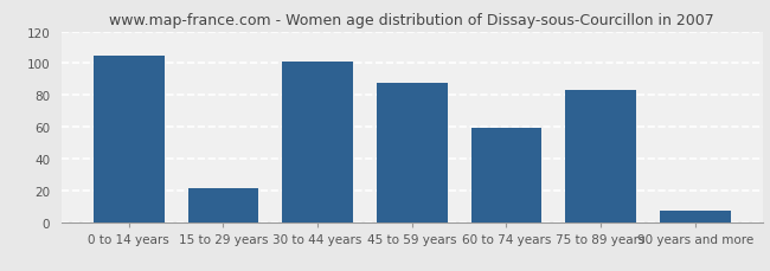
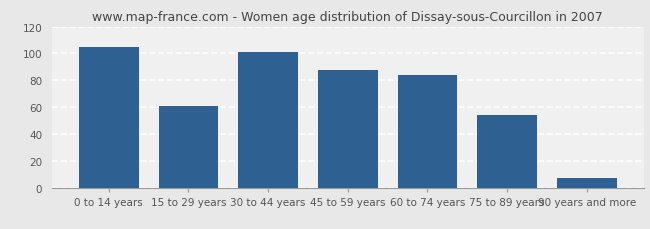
15 to 29 years: 21 -> 61
60 to 74 years: 59 -> 84
75 to 89 years: 83 -> 54
